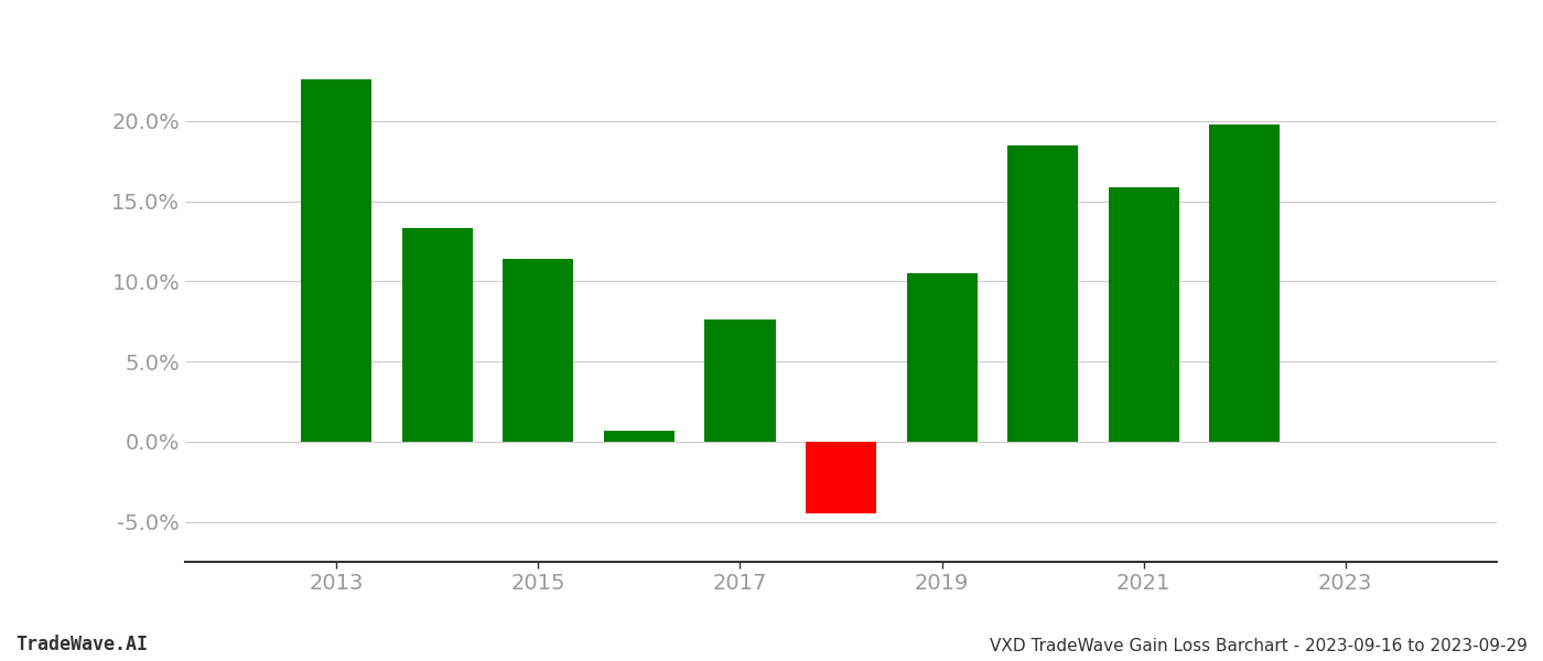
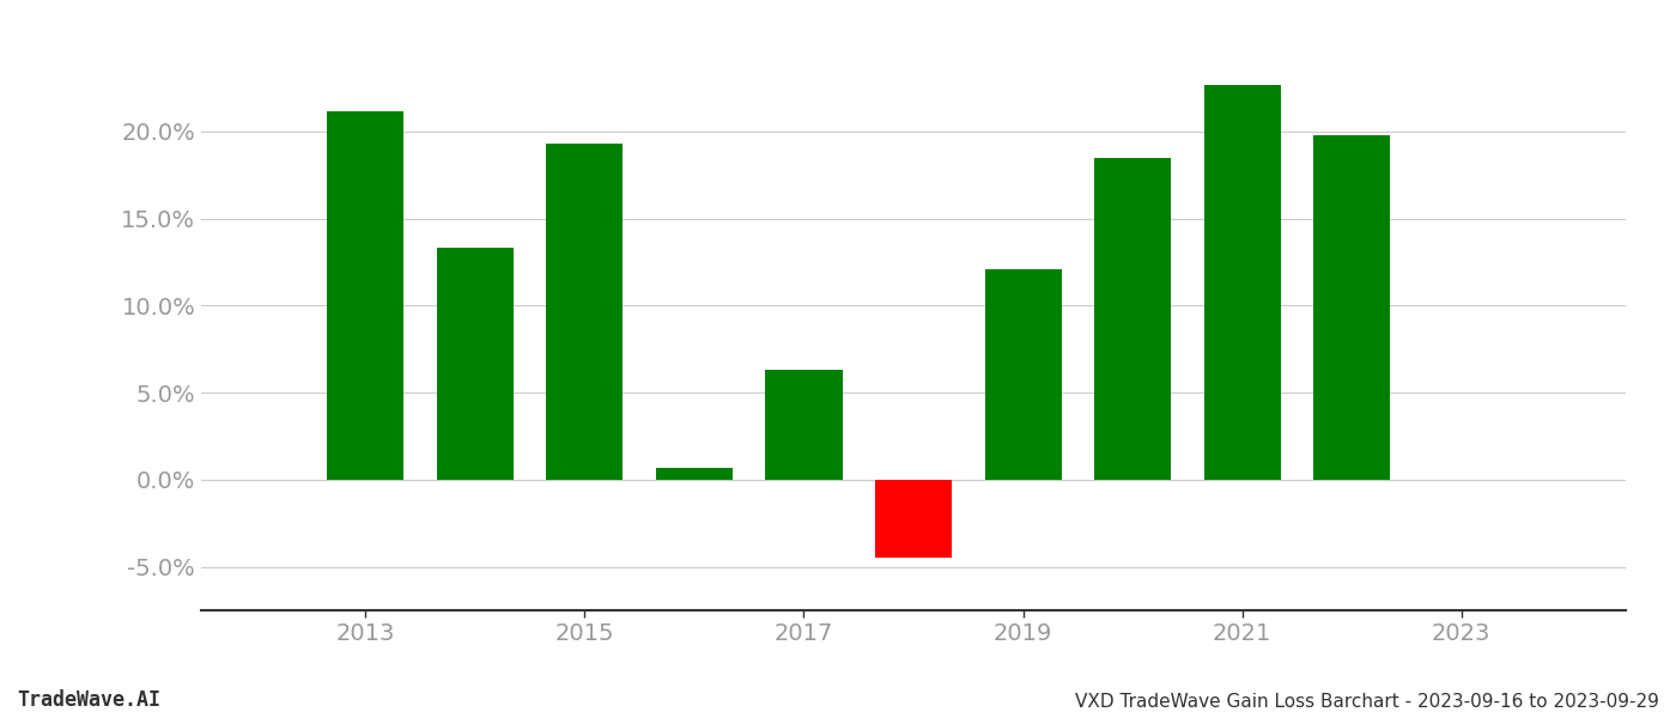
2013: 22.6% -> 21.2%
2015: 11.4% -> 19.3%
2017: 7.6% -> 6.3%
2019: 10.5% -> 12.1%
2021: 15.9% -> 22.7%
